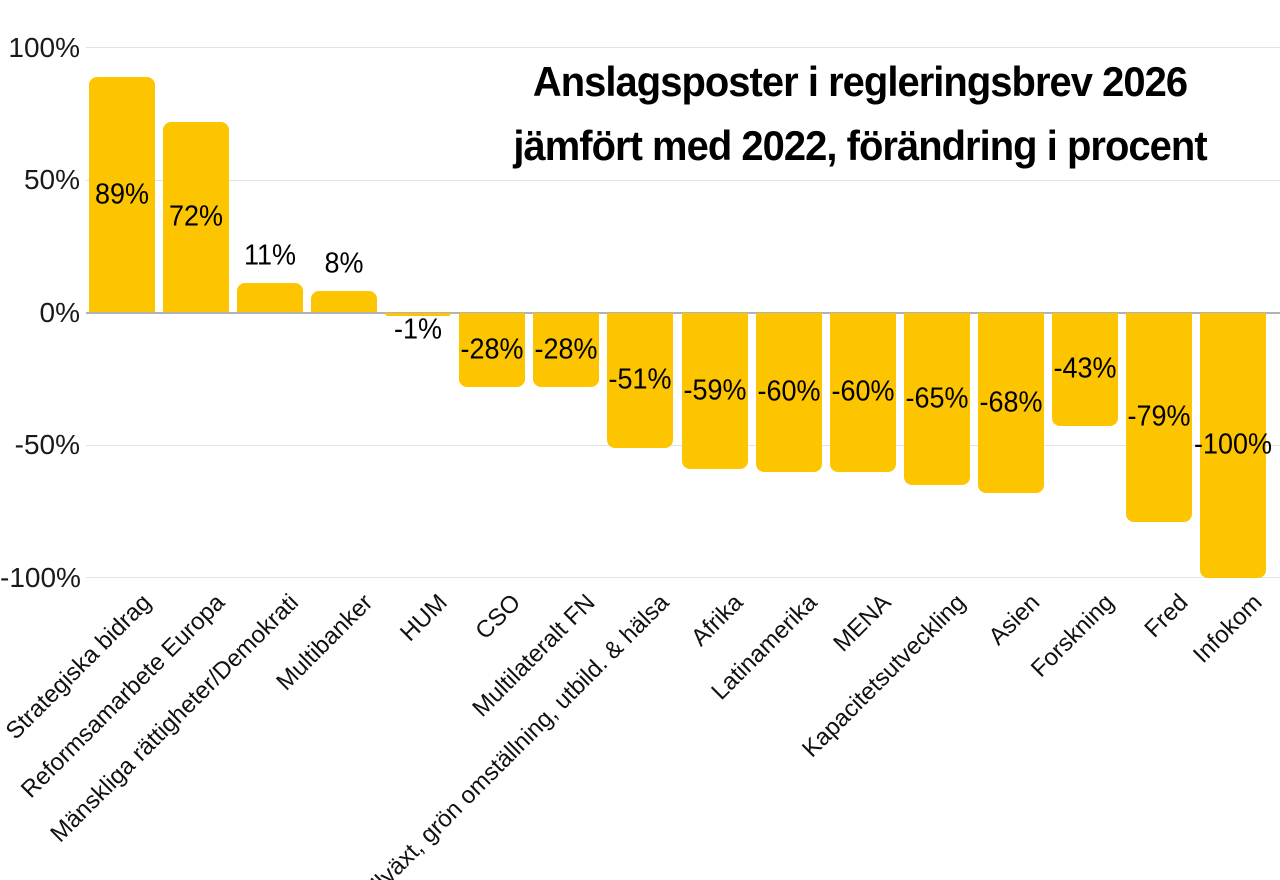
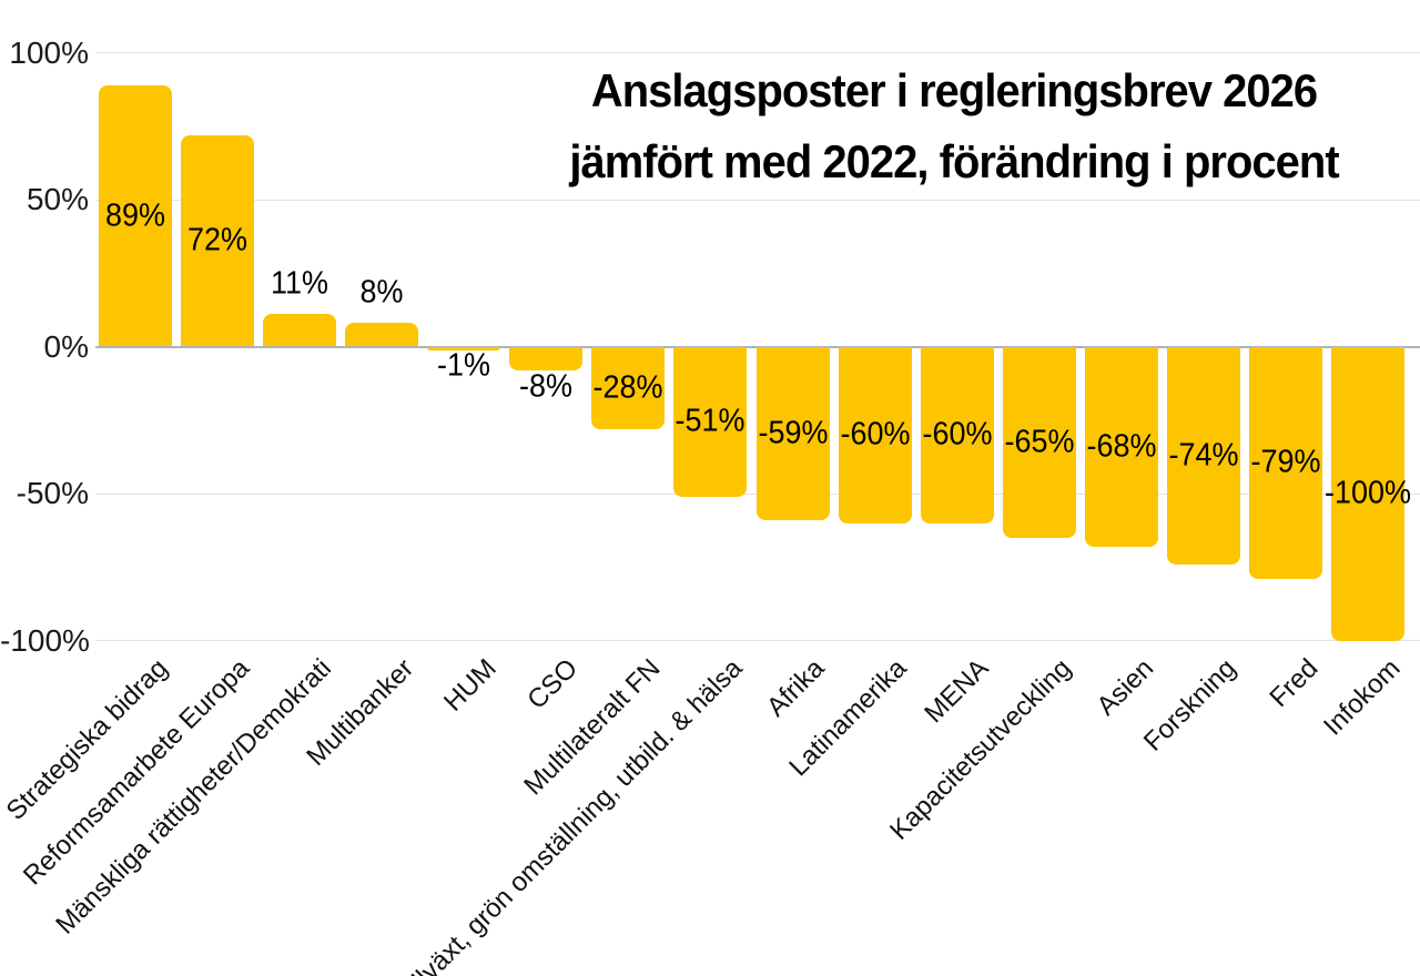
CSO: -28% -> -8%
Forskning: -43% -> -74%
